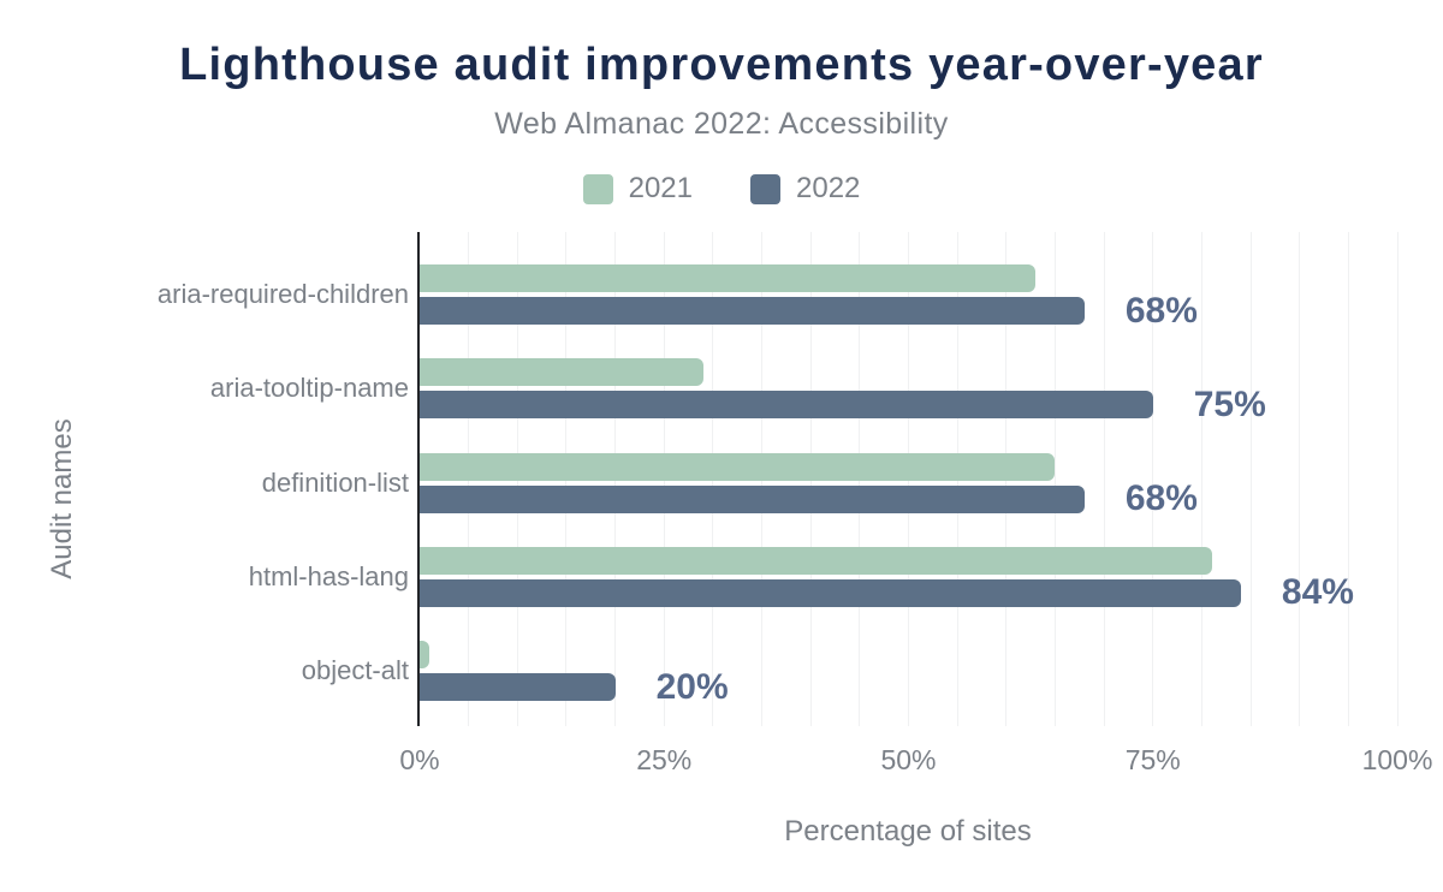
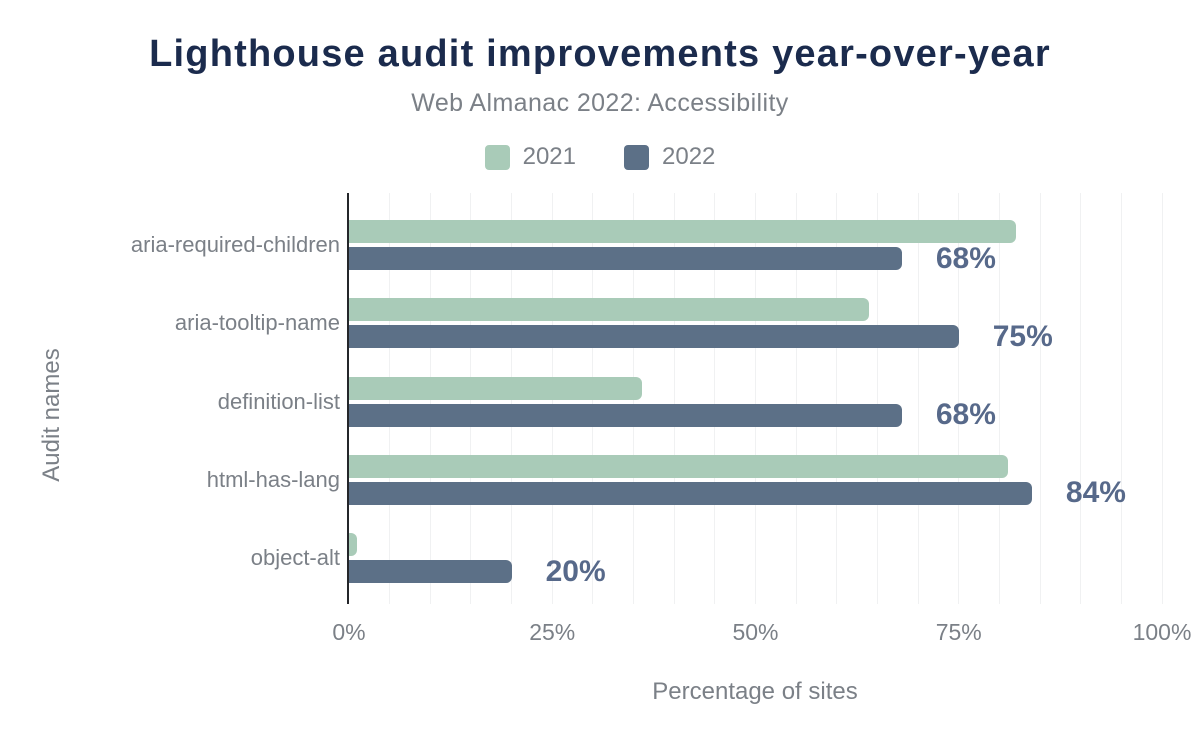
2021/aria-required-children: 63% -> 82%
2021/aria-tooltip-name: 29% -> 64%
2021/definition-list: 65% -> 36%
